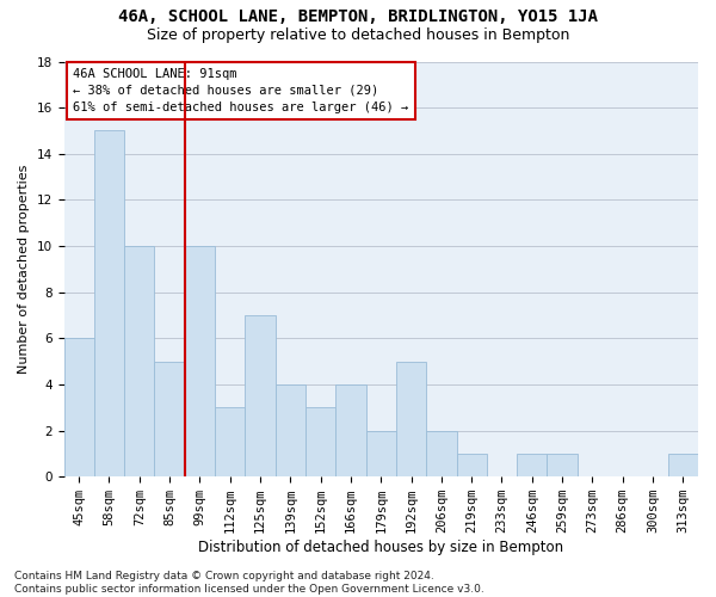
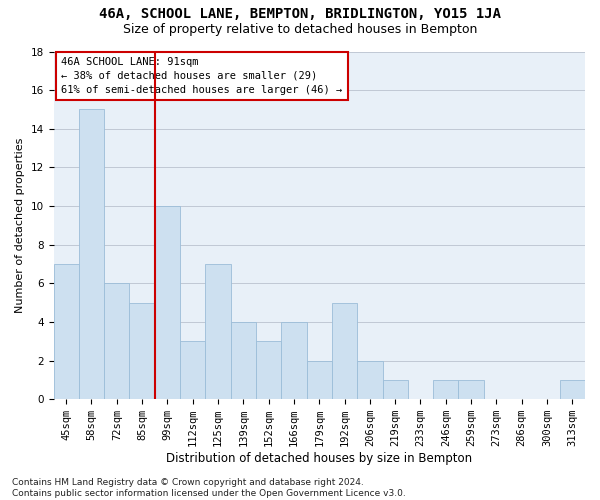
45sqm: 6 -> 7
72sqm: 10 -> 6
